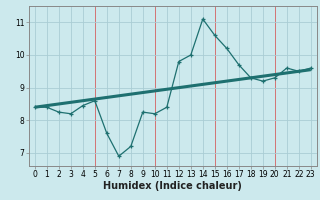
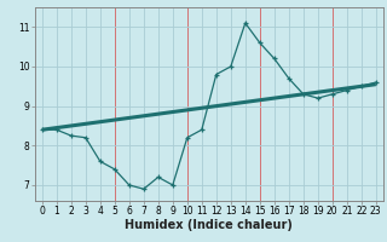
4: 8.45 -> 7.60
5: 8.60 -> 7.40
6: 7.60 -> 7.00
9: 8.25 -> 7.00
21: 9.60 -> 9.40
